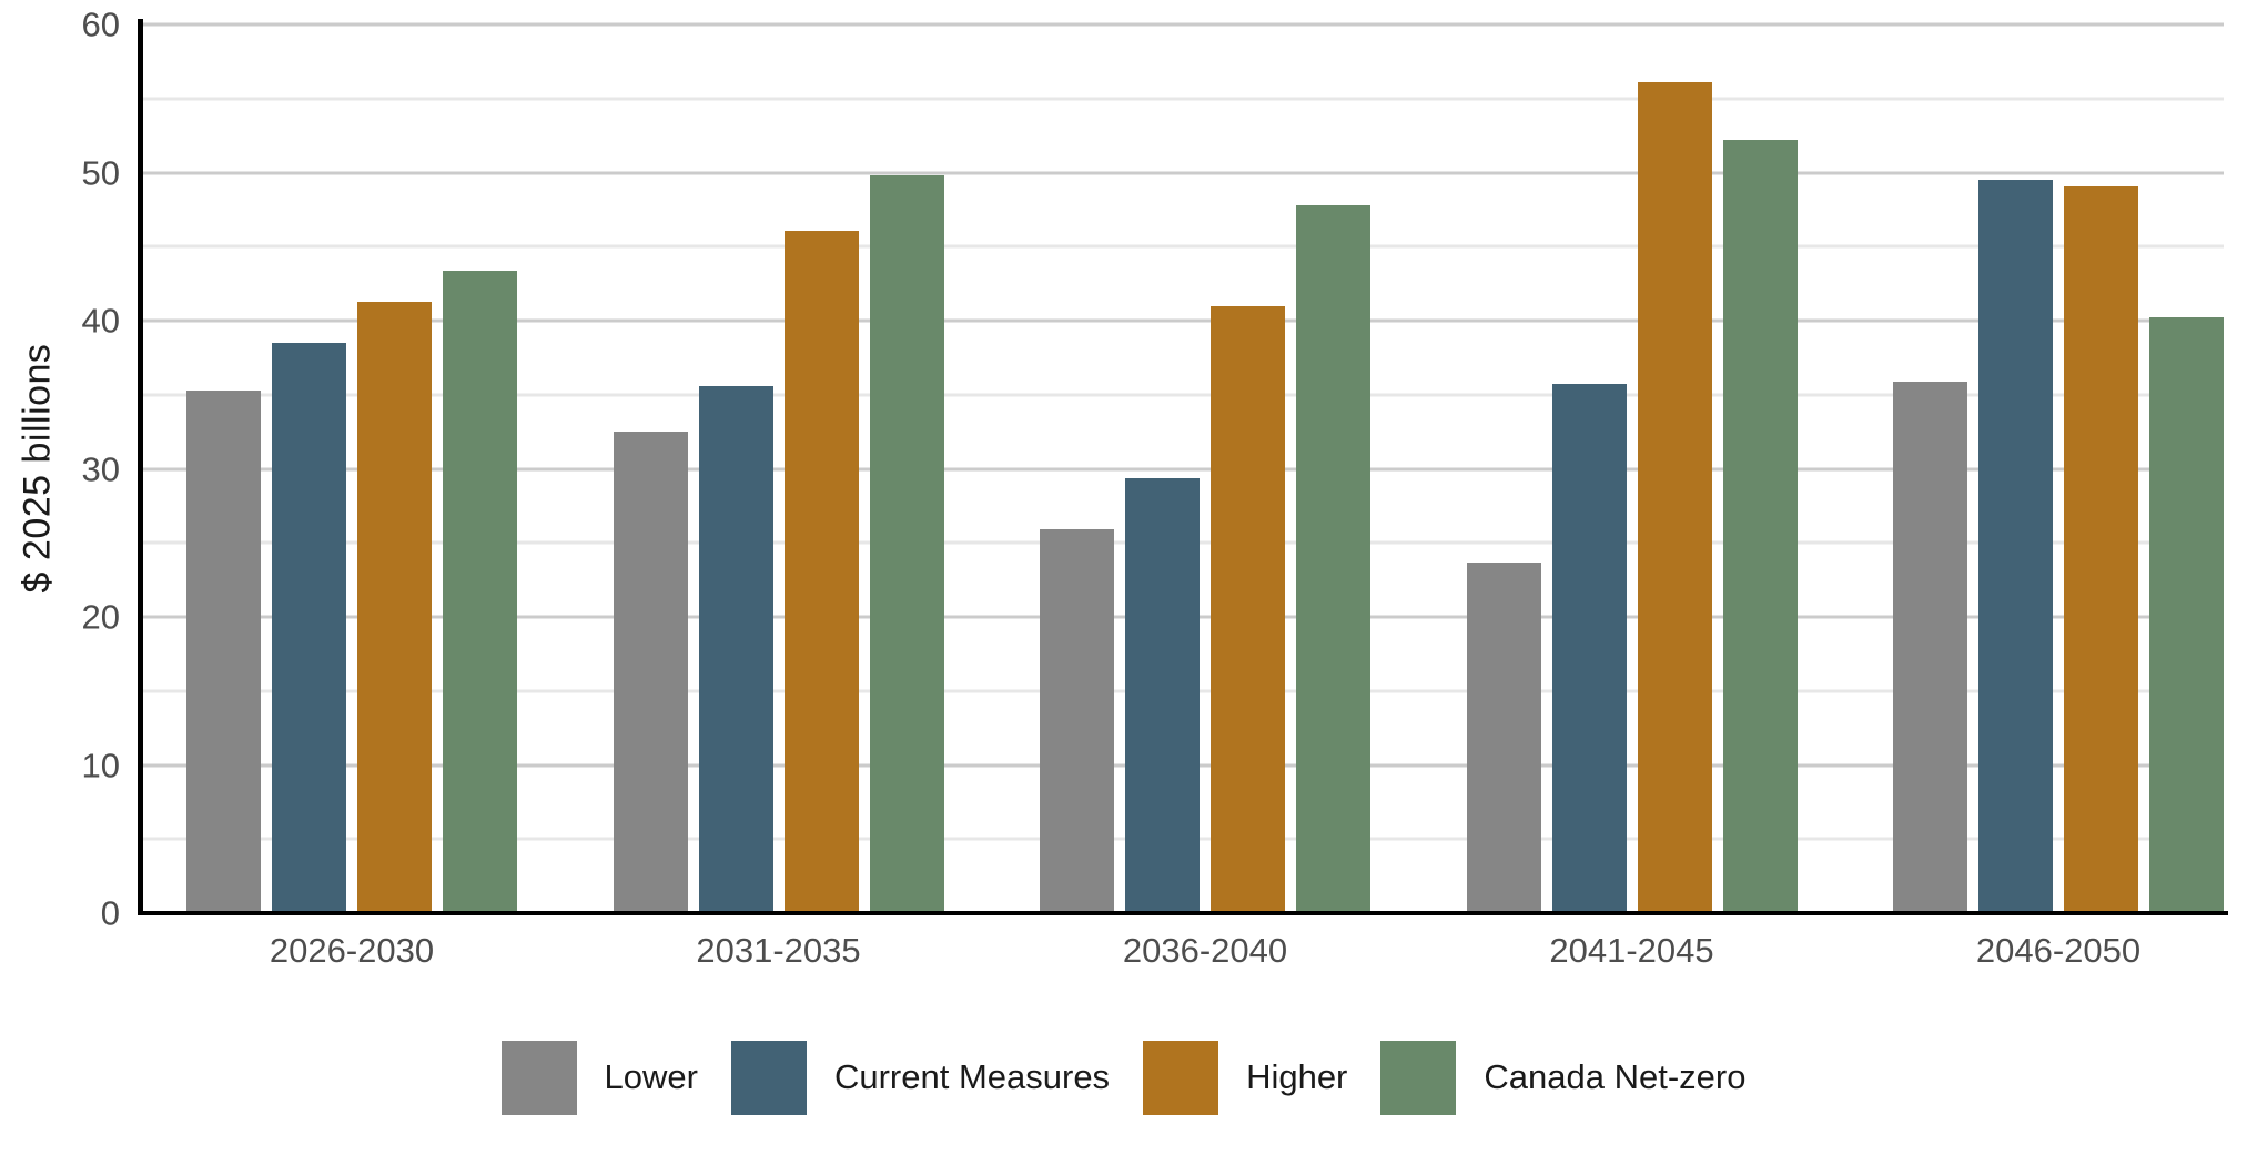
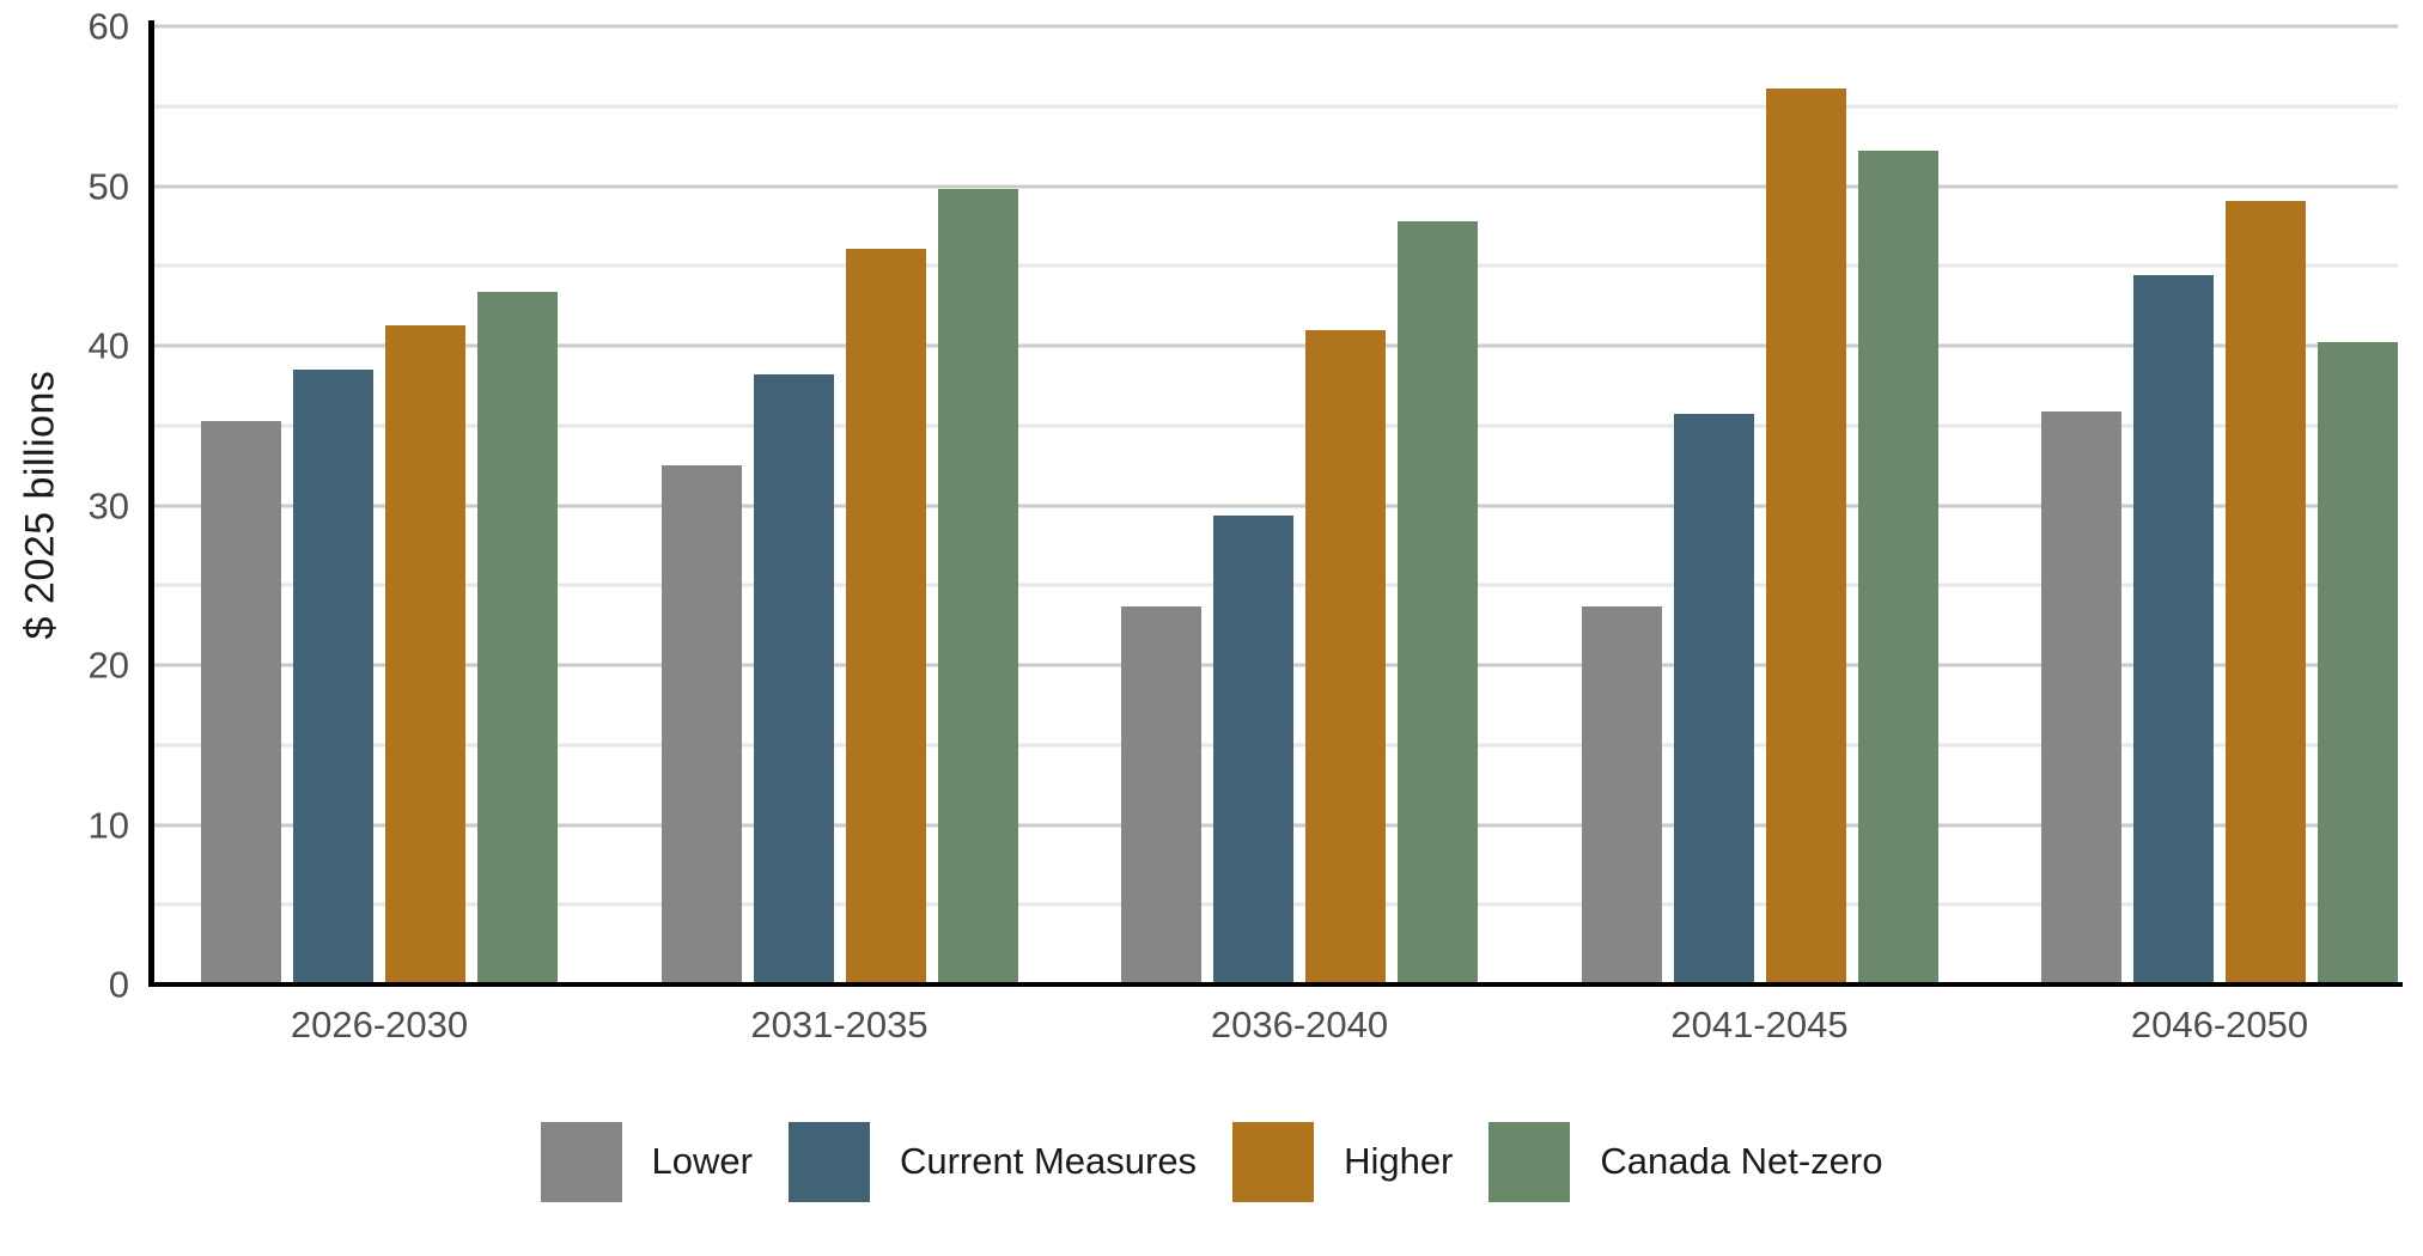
Current Measures/2031-2035: 35.6 -> 38.2
Lower/2036-2040: 25.9 -> 23.7
Current Measures/2046-2050: 49.5 -> 44.4
